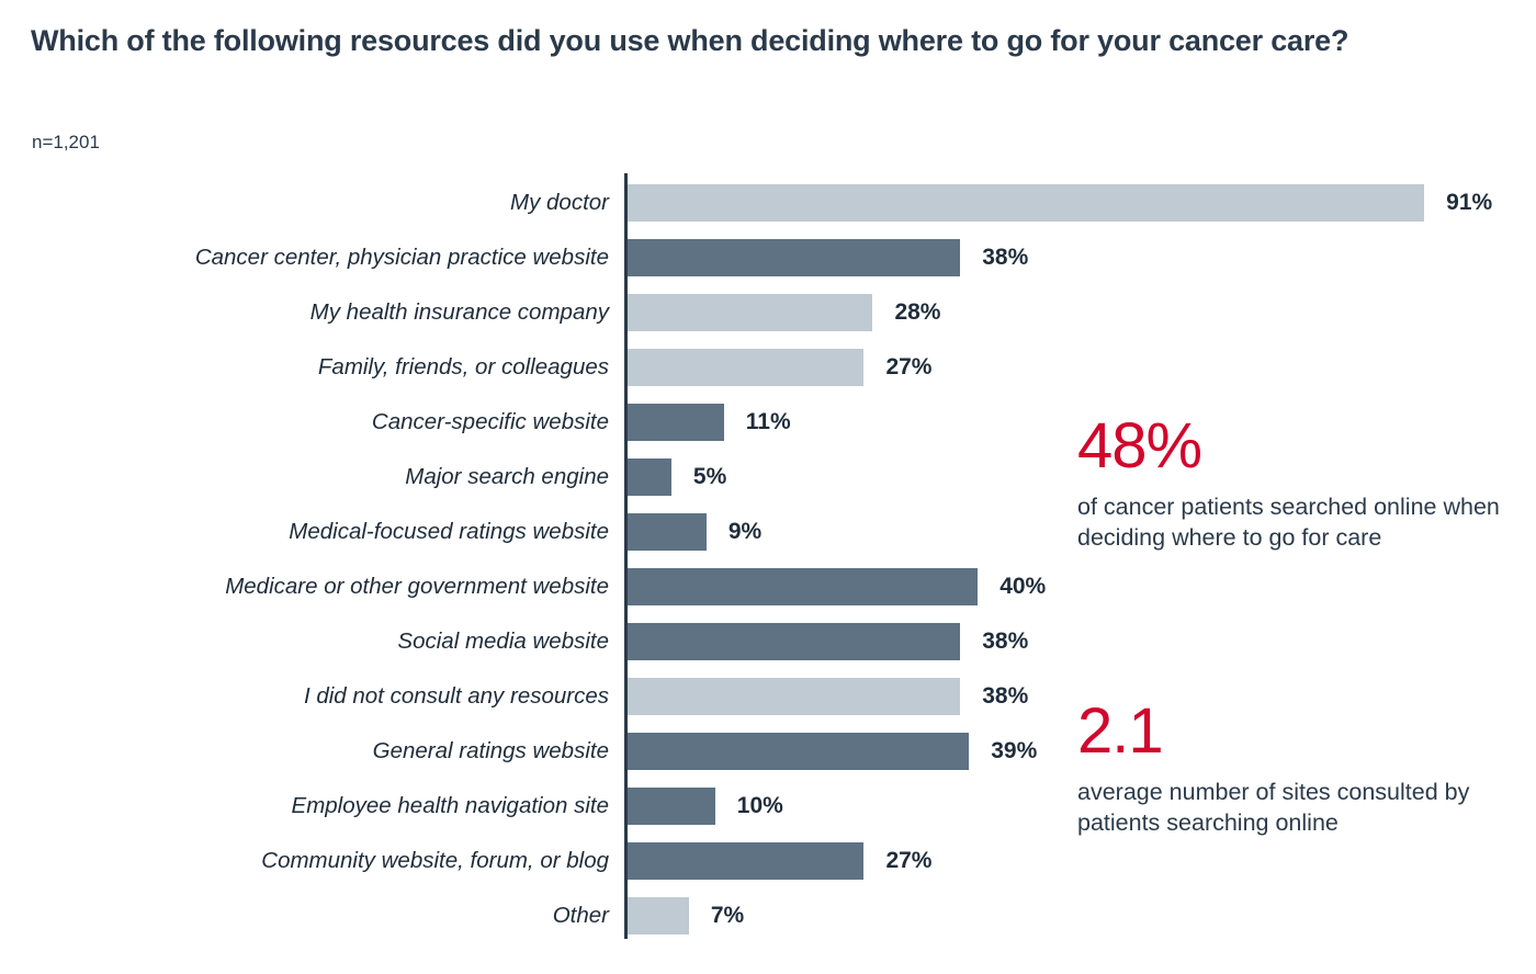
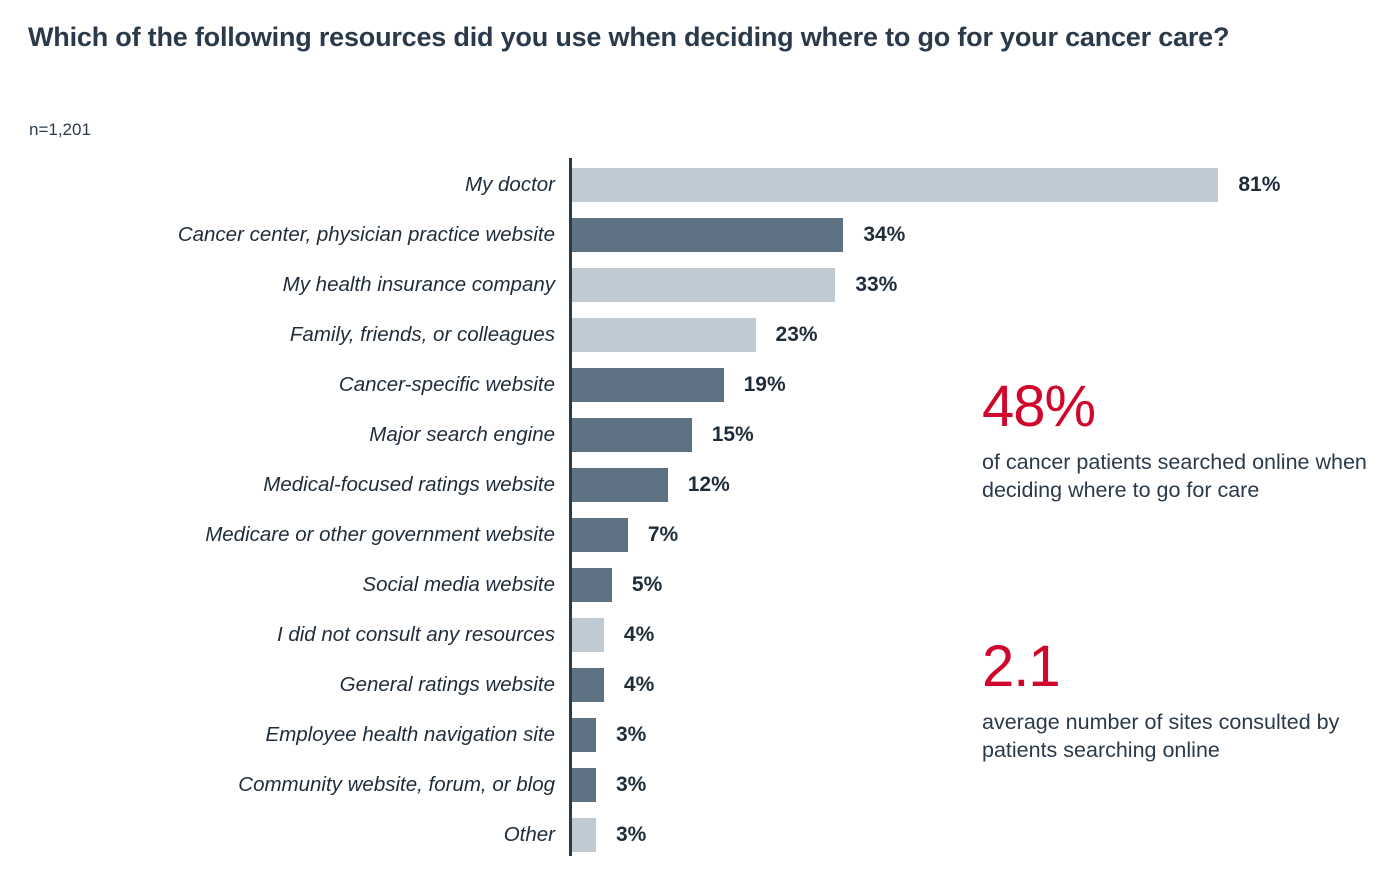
My doctor: 91% -> 81%
Cancer center, physician practice website: 38% -> 34%
My health insurance company: 28% -> 33%
Family, friends, or colleagues: 27% -> 23%
Cancer-specific website: 11% -> 19%
Major search engine: 5% -> 15%
Medical-focused ratings website: 9% -> 12%
Medicare or other government website: 40% -> 7%
Social media website: 38% -> 5%
I did not consult any resources: 38% -> 4%
General ratings website: 39% -> 4%
Employee health navigation site: 10% -> 3%
Community website, forum, or blog: 27% -> 3%
Other: 7% -> 3%
